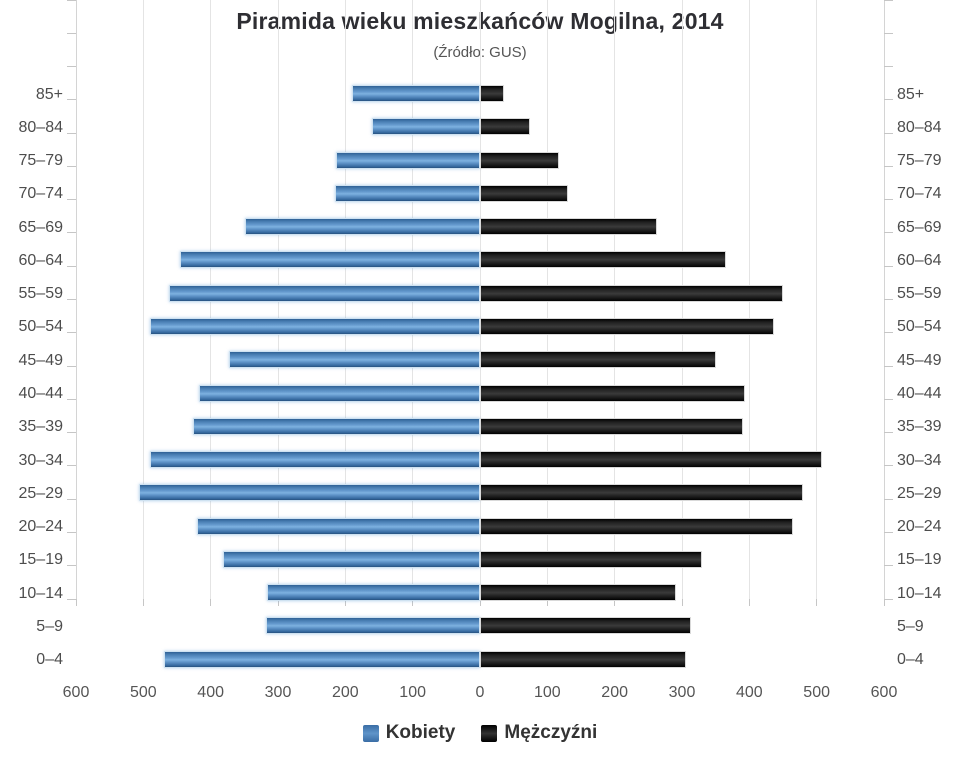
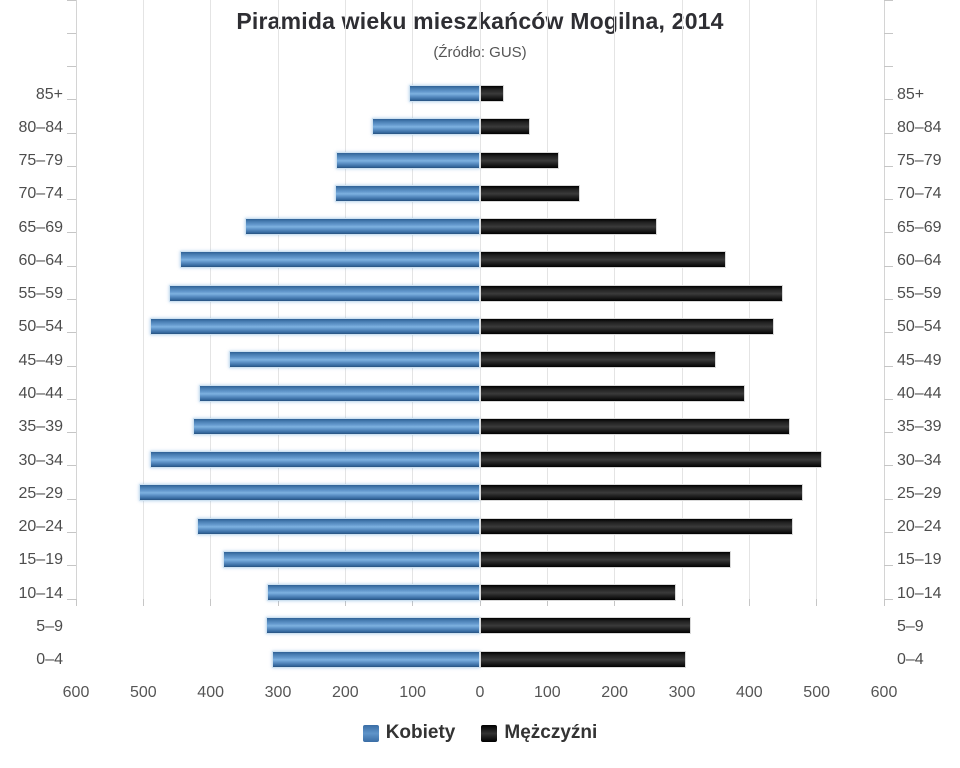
Kobiety/85+: 190 -> 110
Mężczyźni/70–74: 130 -> 150
Mężczyźni/35–39: 390 -> 460
Mężczyźni/15–19: 330 -> 370
Kobiety/0–4: 470 -> 310
